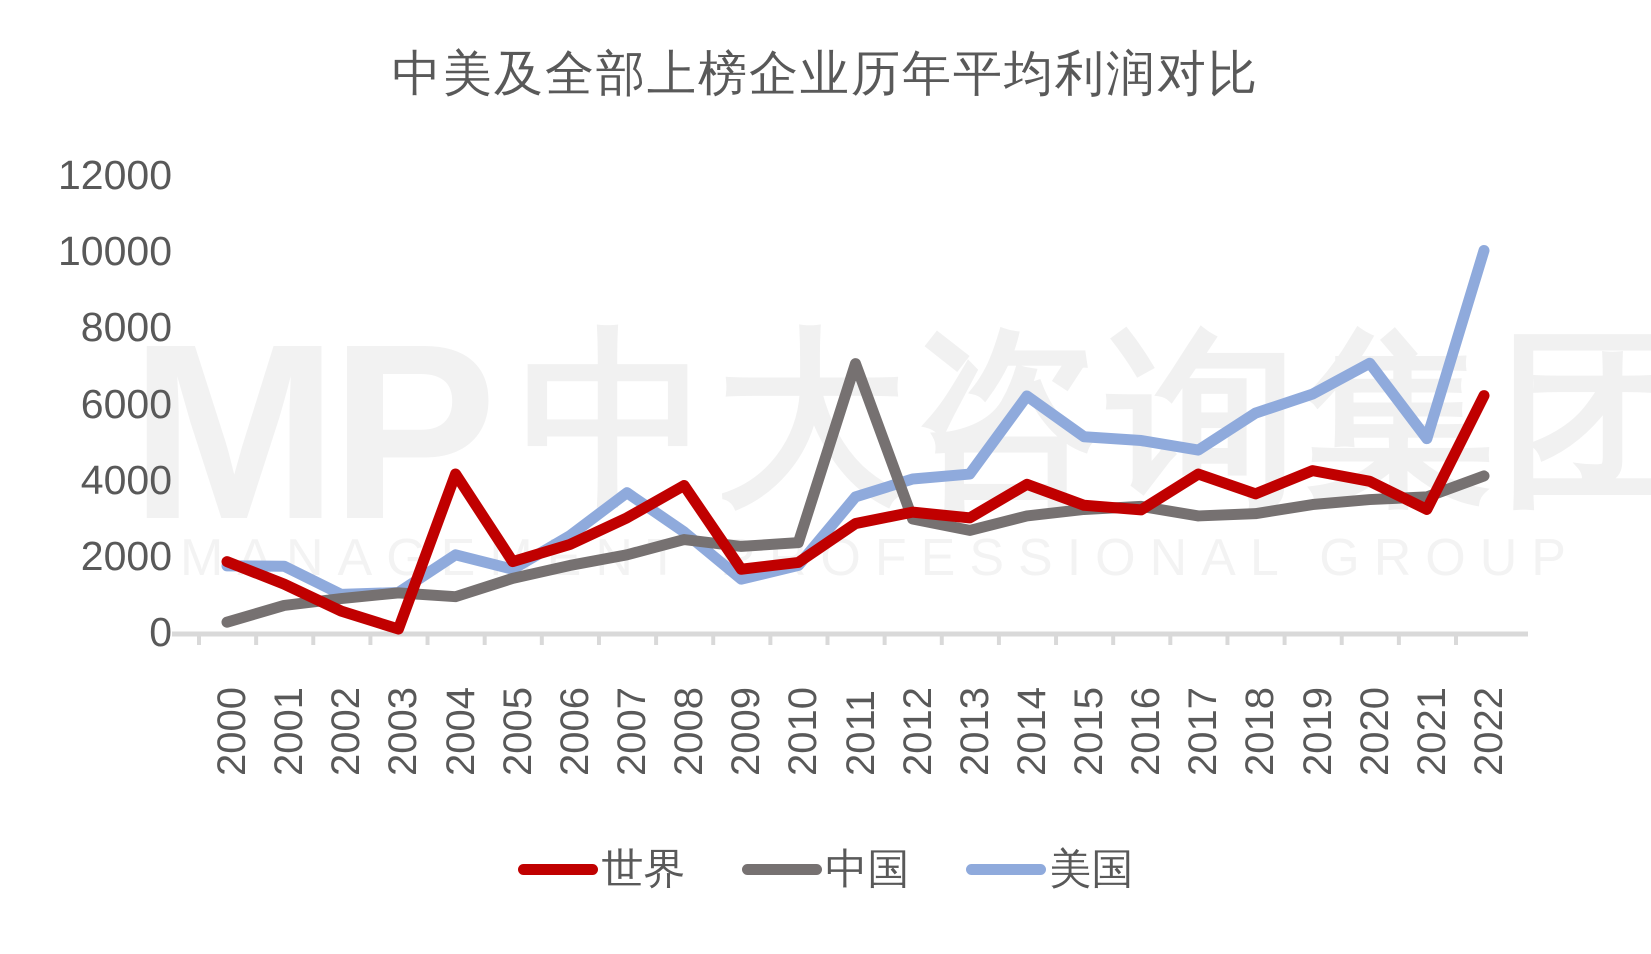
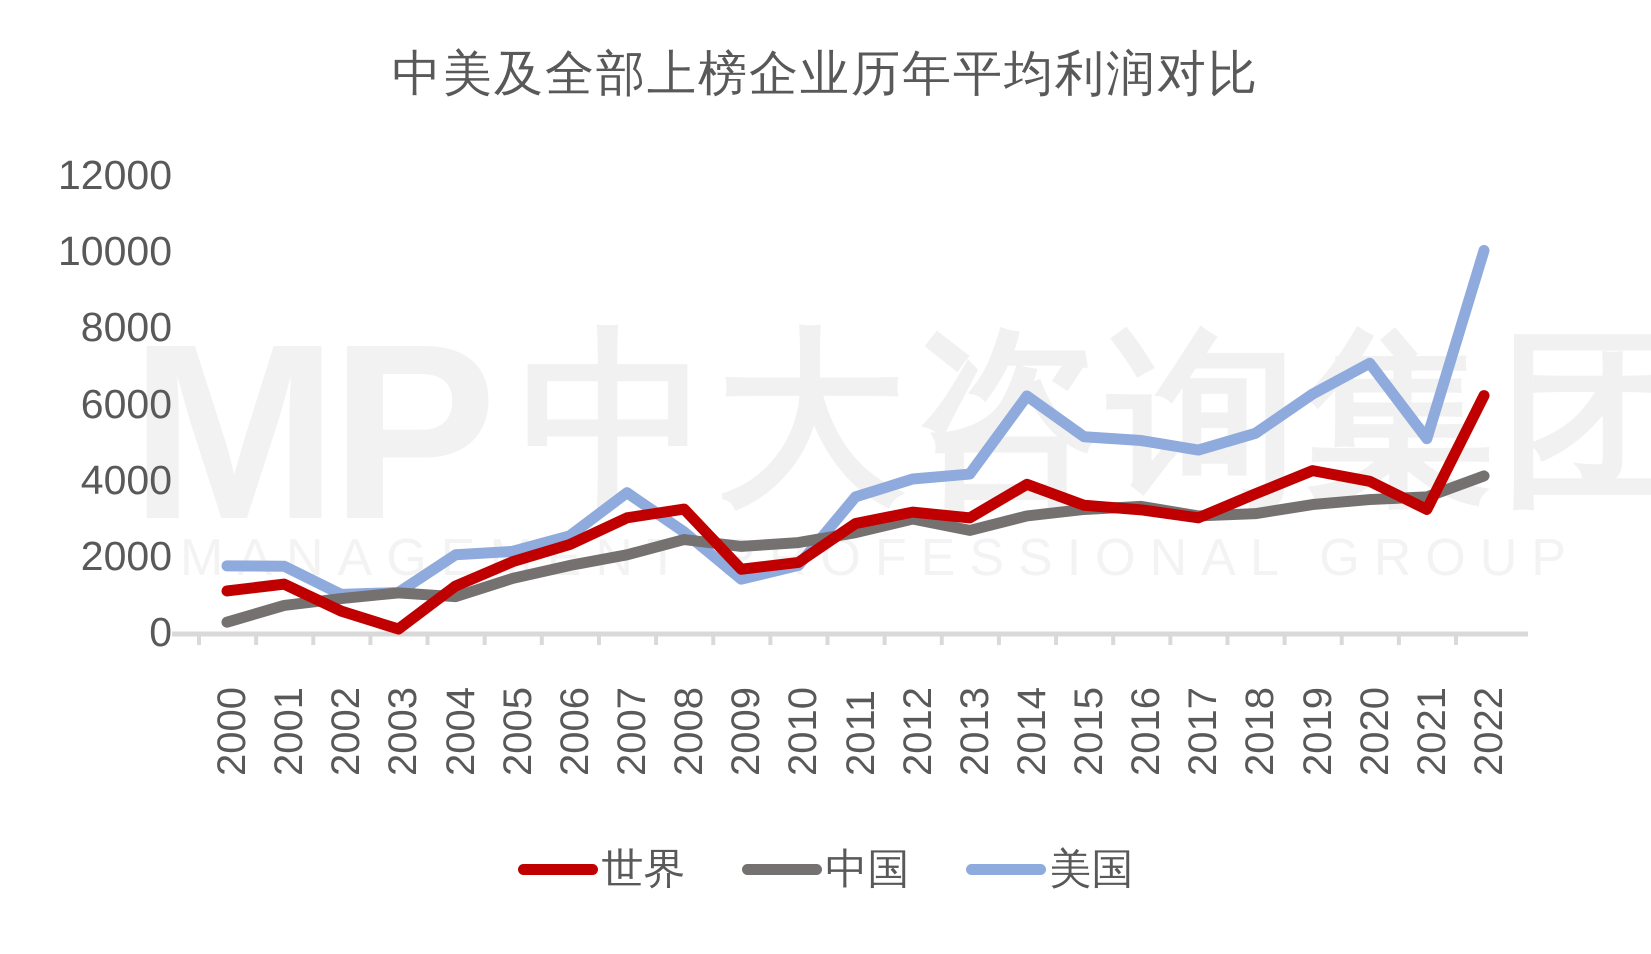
世界/2000: 1900 -> 1100
世界/2004: 4200 -> 1300
美国/2005: 1700 -> 2200
世界/2008: 3900 -> 3300
中国/2011: 7100 -> 2700
世界/2017: 4200 -> 3000
美国/2018: 5800 -> 5300
